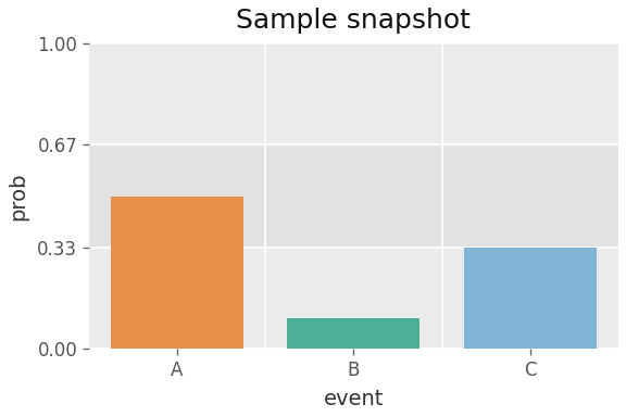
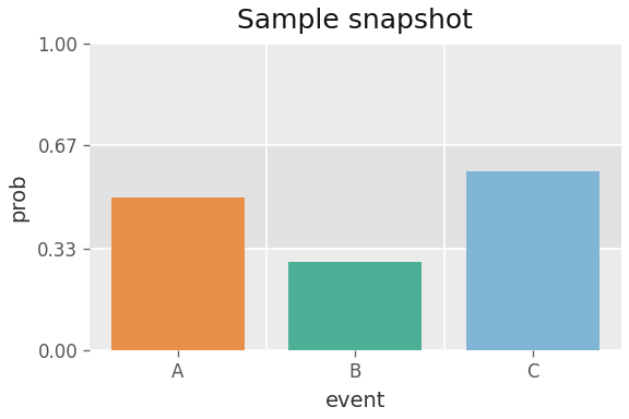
B: 0.100 -> 0.290
C: 0.333 -> 0.585
